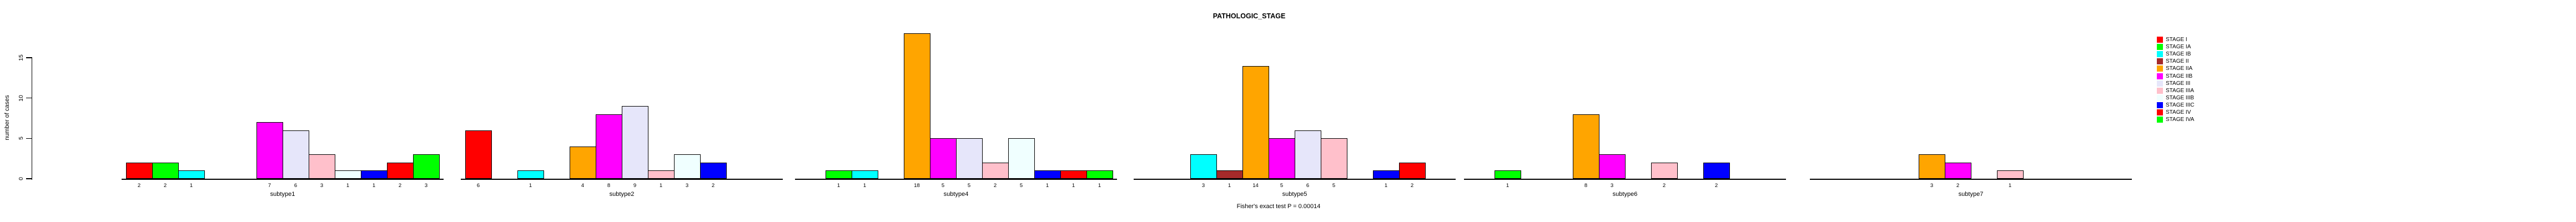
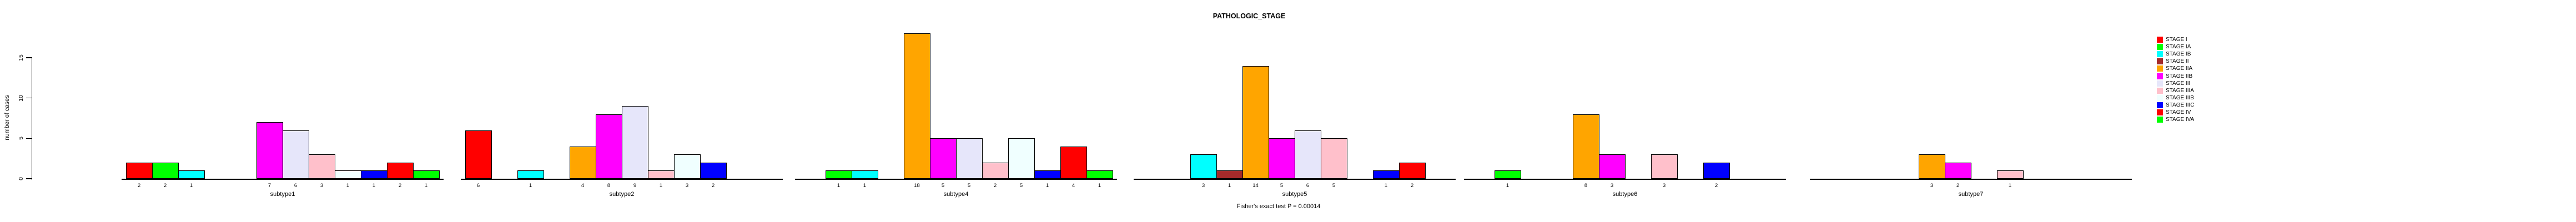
STAGE IVA/subtype1: 3 -> 1
STAGE IV/subtype4: 1 -> 4
STAGE IIIA/subtype6: 2 -> 3
